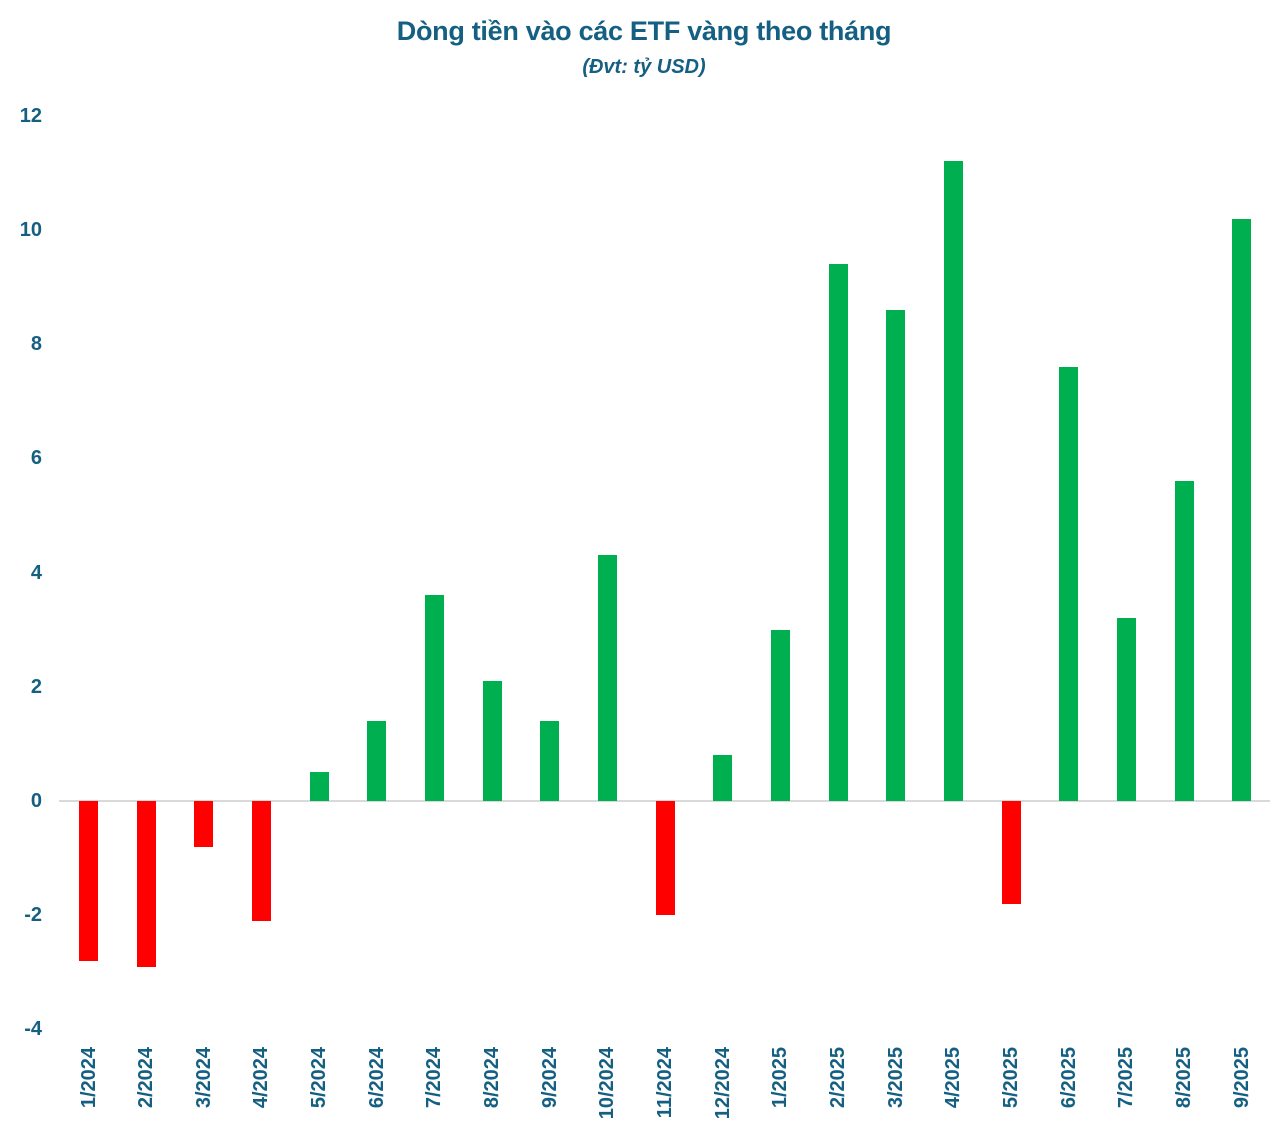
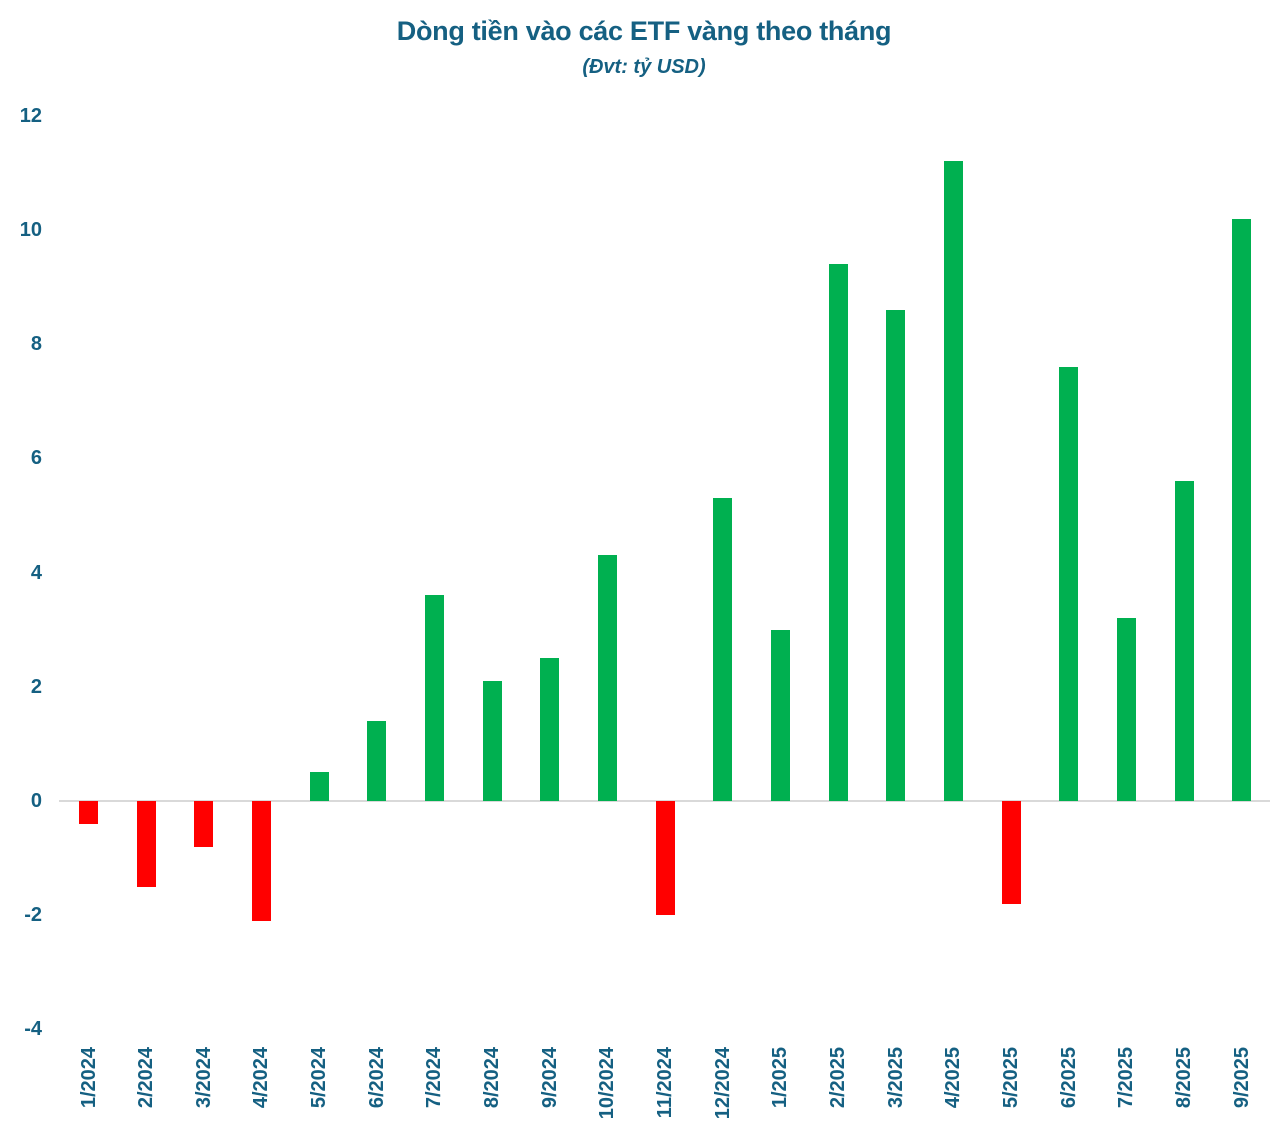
1/2024: -2.8 -> -0.4
2/2024: -2.9 -> -1.5
9/2024: 1.4 -> 2.5
12/2024: 0.8 -> 5.3
